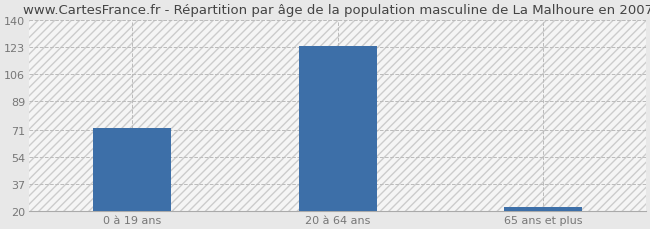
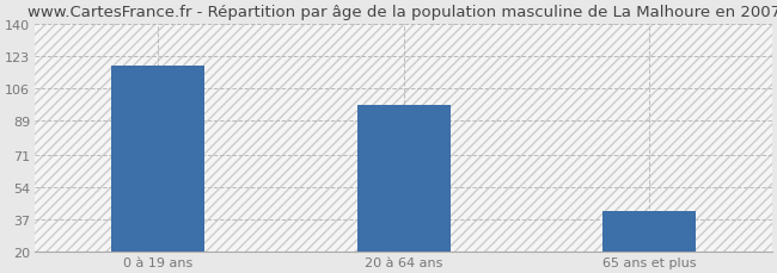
0 à 19 ans: 72 -> 118
20 à 64 ans: 124 -> 97
65 ans et plus: 22 -> 41
